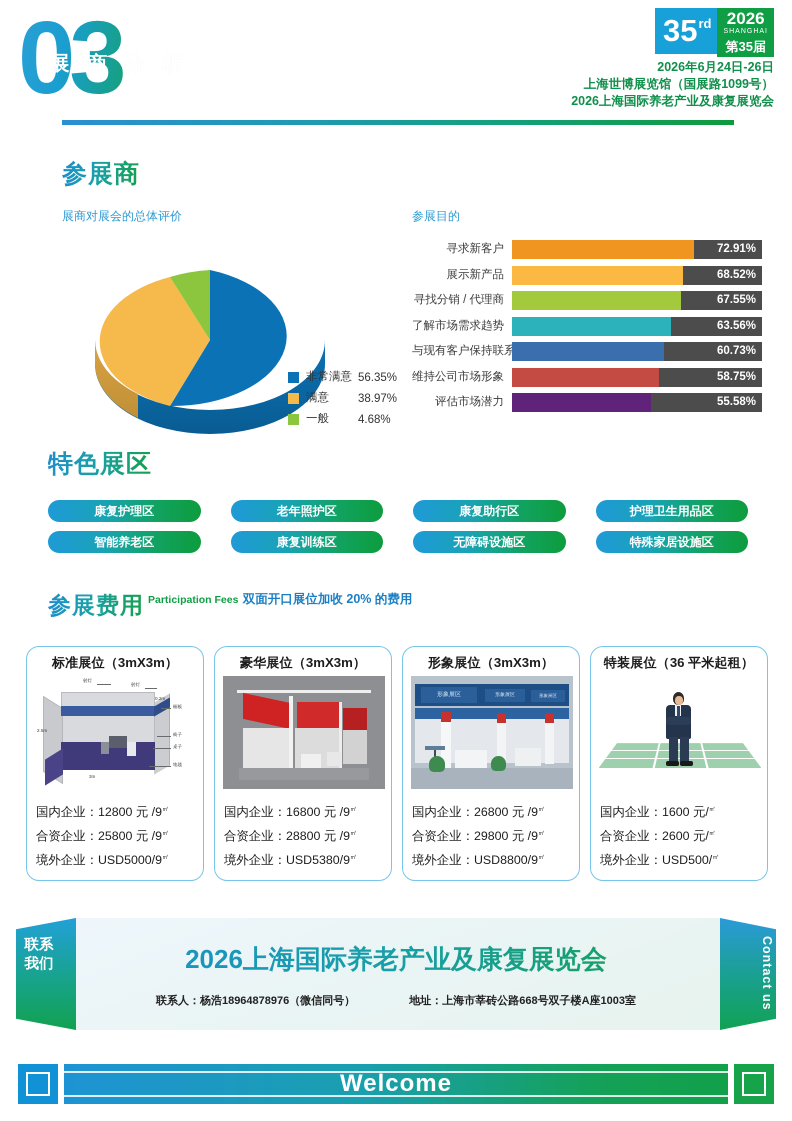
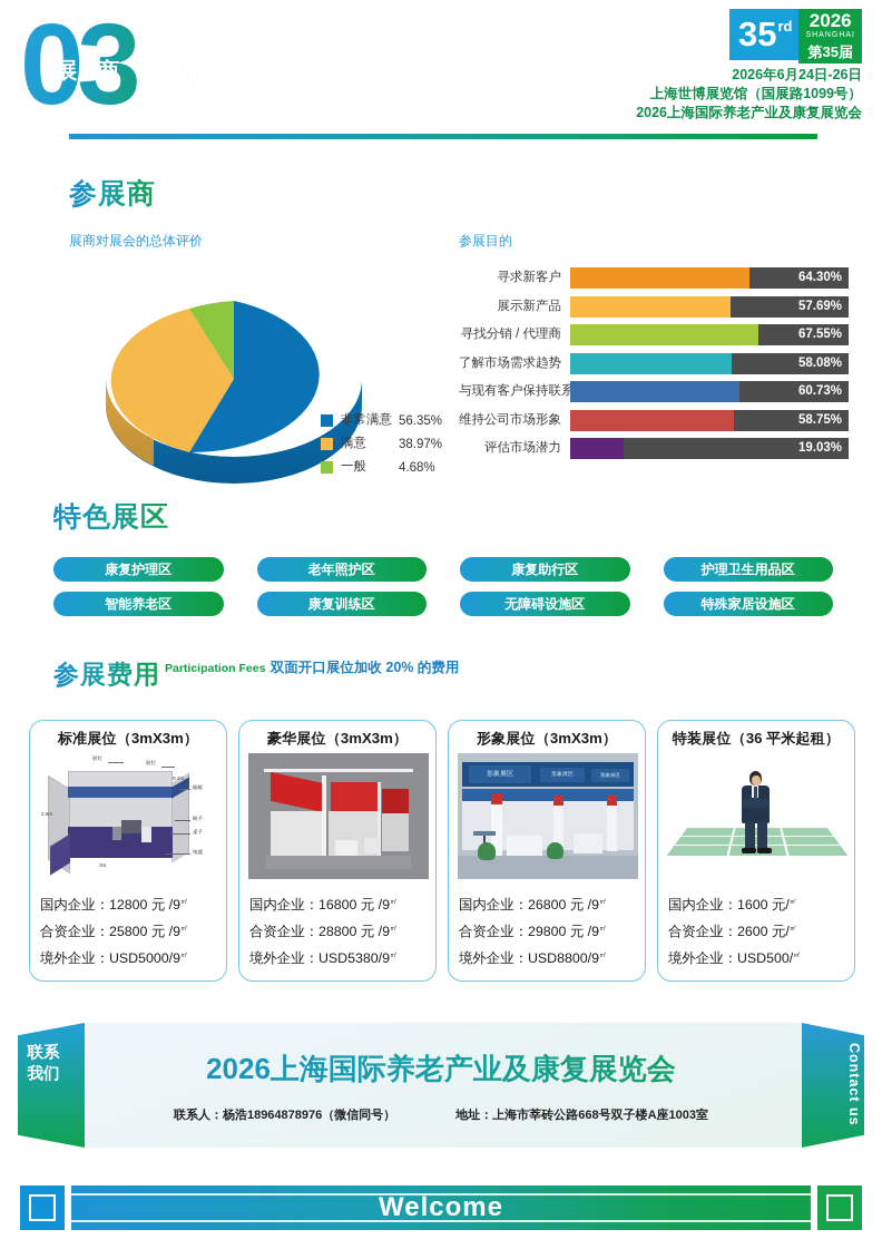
参展目的/寻求新客户: 72.91% -> 64.30%
参展目的/展示新产品: 68.52% -> 57.69%
参展目的/了解市场需求趋势: 63.56% -> 58.08%
参展目的/评估市场潜力: 55.58% -> 19.03%
